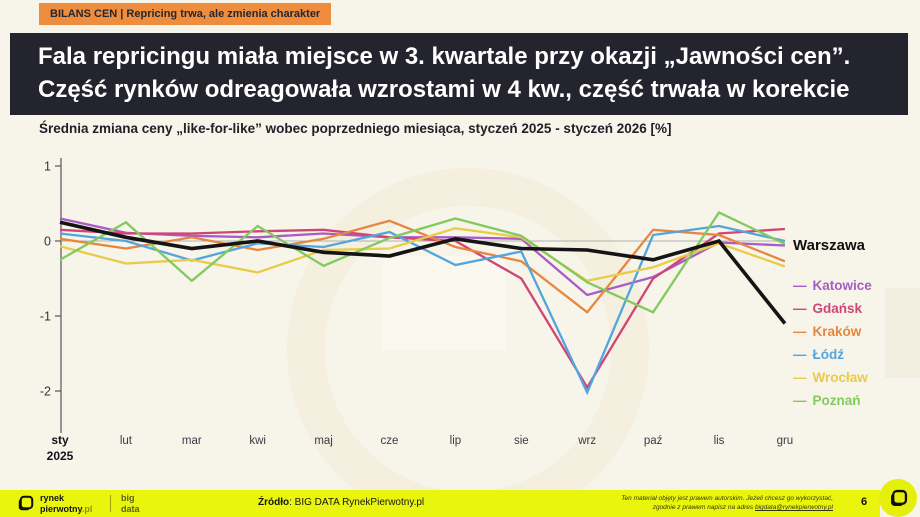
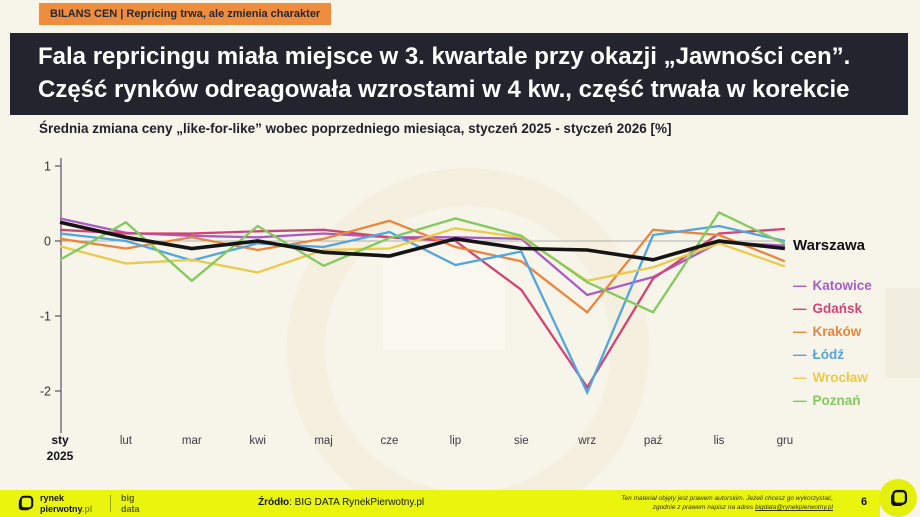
Gdańsk/sie: -0.5 -> -0.7
Warszawa/gru: -1.1 -> -0.1
